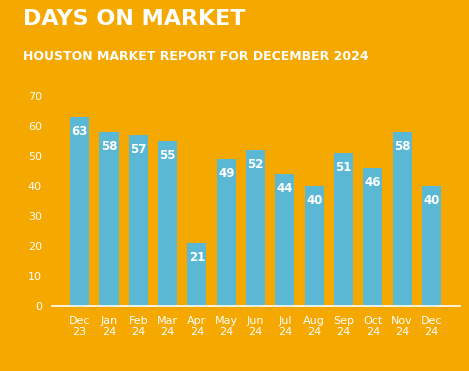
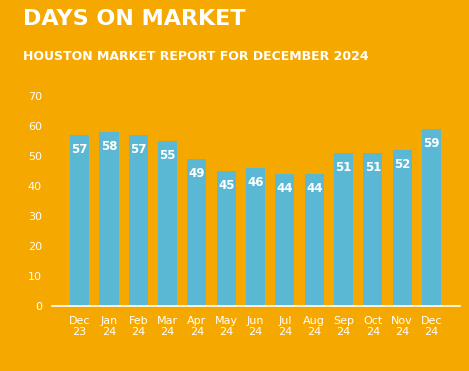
Dec 23: 63 -> 57
Apr 24: 21 -> 49
May 24: 49 -> 45
Jun 24: 52 -> 46
Aug 24: 40 -> 44
Oct 24: 46 -> 51
Nov 24: 58 -> 52
Dec 24: 40 -> 59
